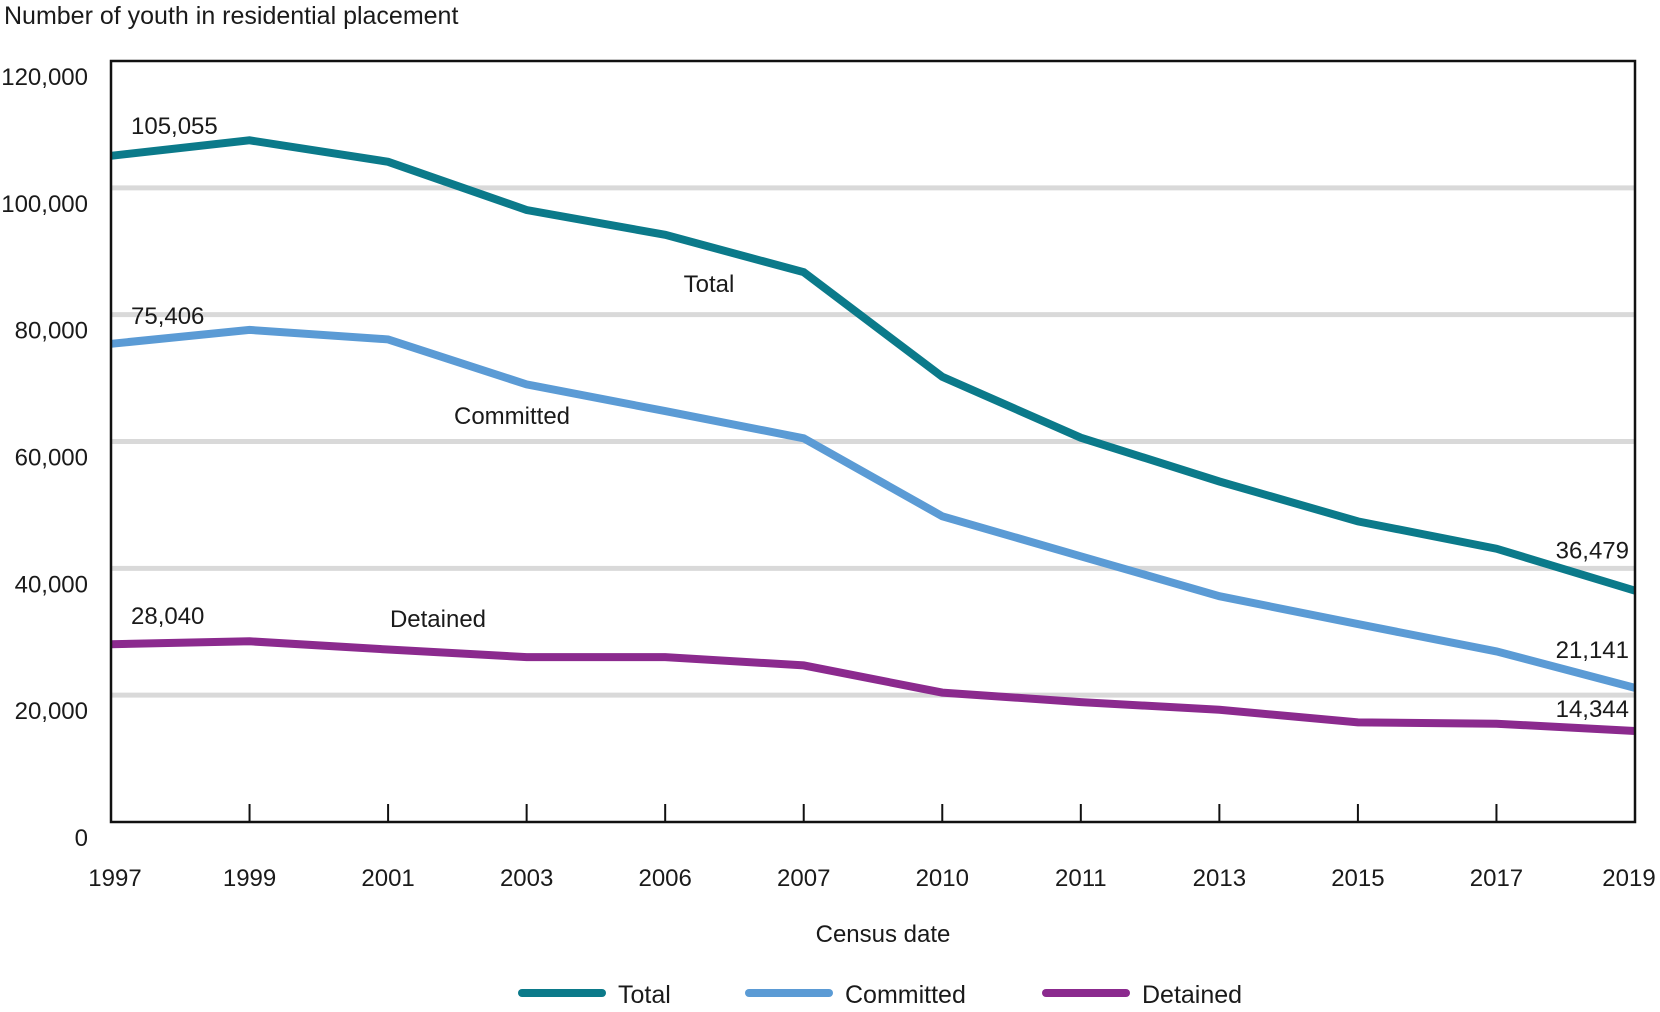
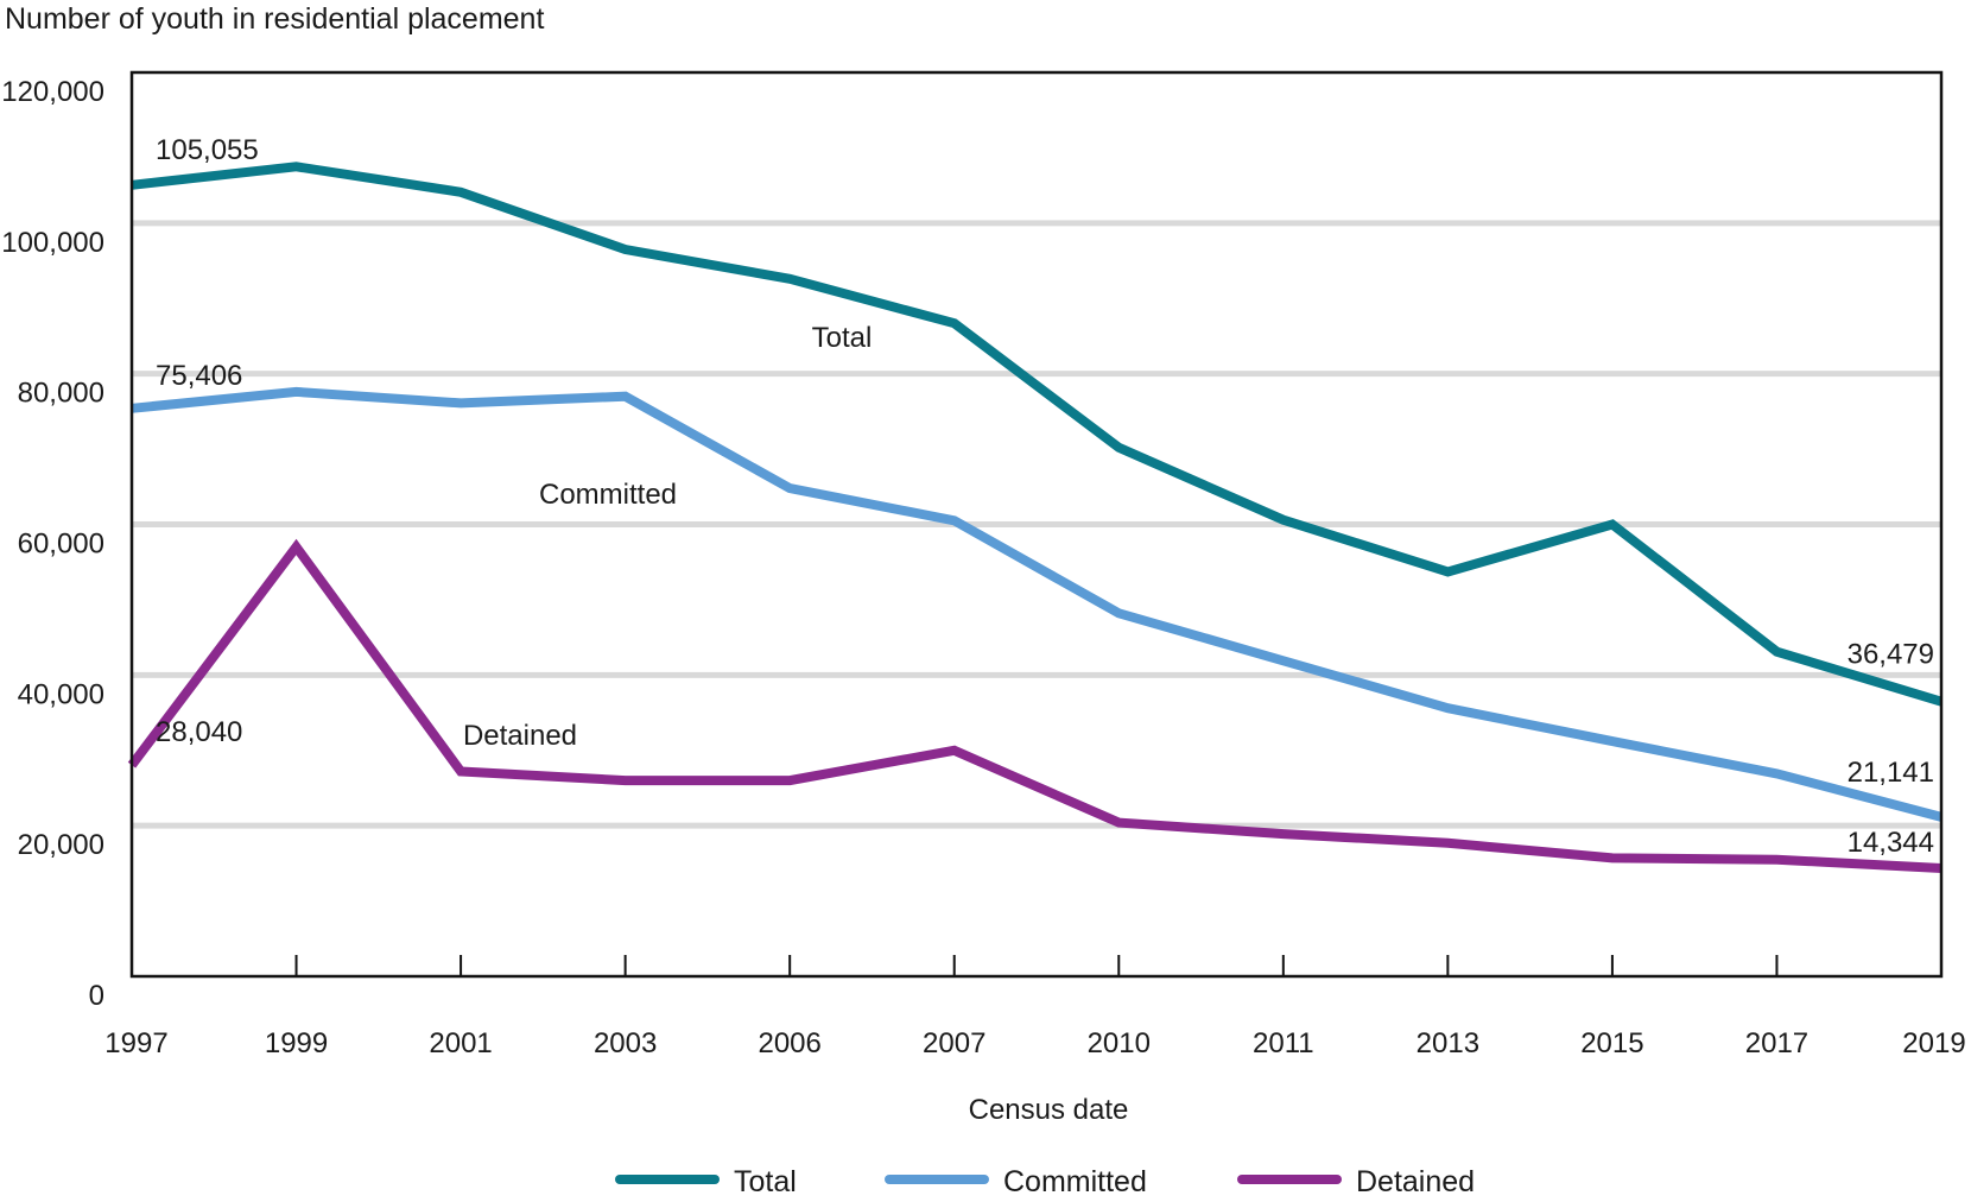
Detained/1999: 28000 -> 57000
Committed/2003: 69000 -> 77000
Detained/2007: 25000 -> 30000
Total/2015: 47000 -> 60000
